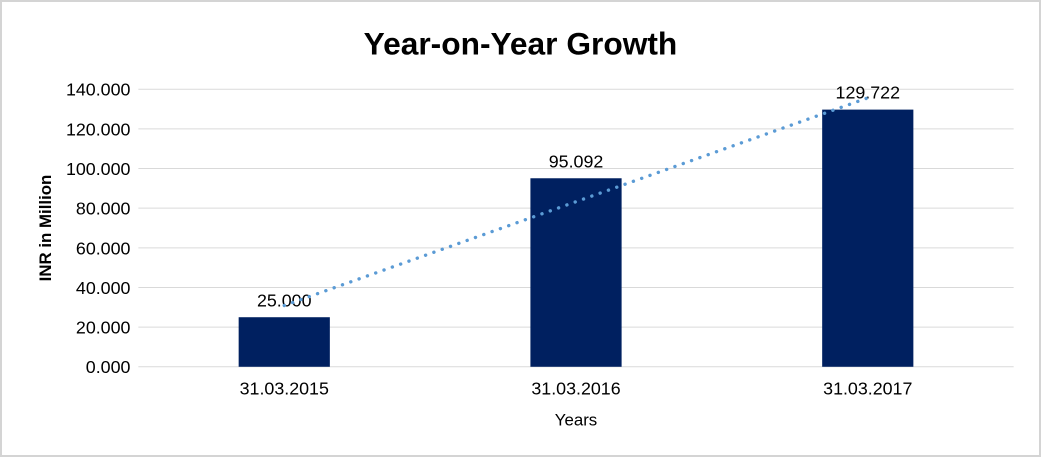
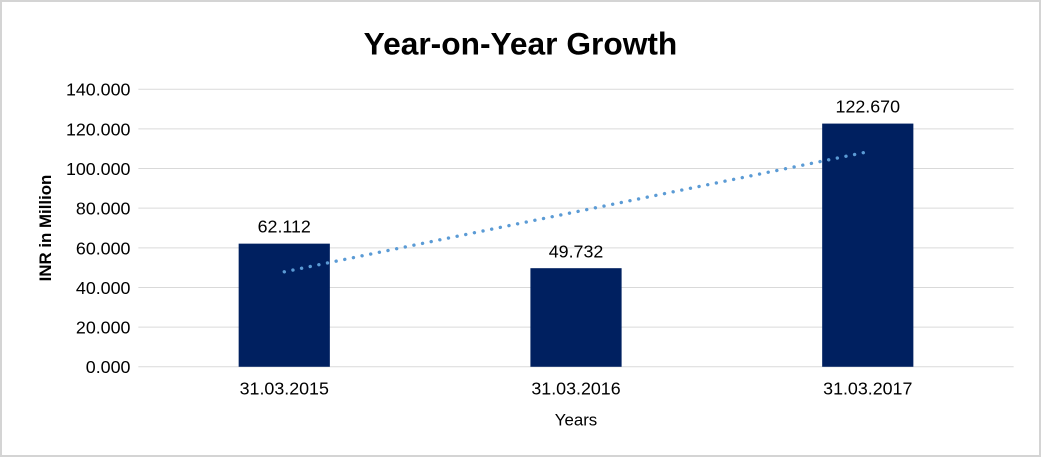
31.03.2015: 25.000 -> 62.112
31.03.2016: 95.092 -> 49.732
31.03.2017: 129.722 -> 122.670
